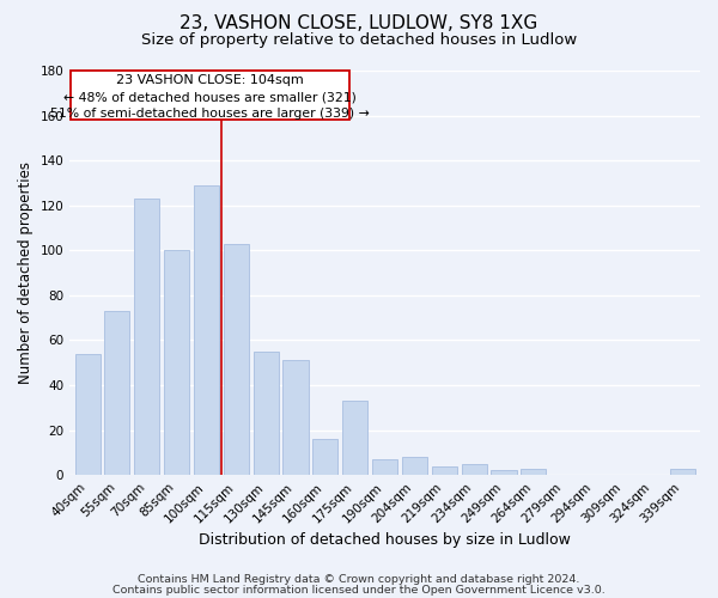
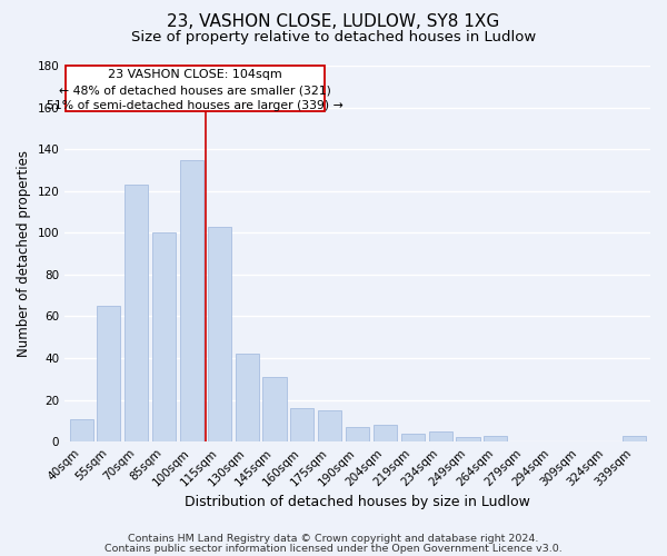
40sqm: 54 -> 11
55sqm: 73 -> 65
100sqm: 129 -> 135
130sqm: 55 -> 42
145sqm: 51 -> 31
175sqm: 33 -> 15
